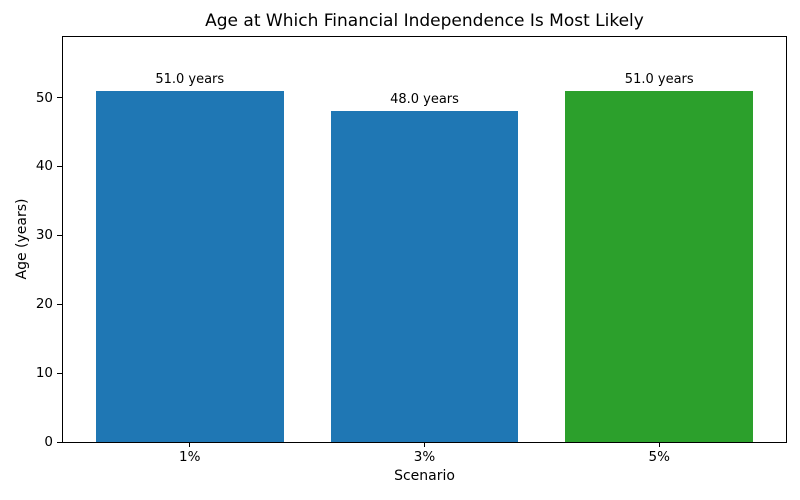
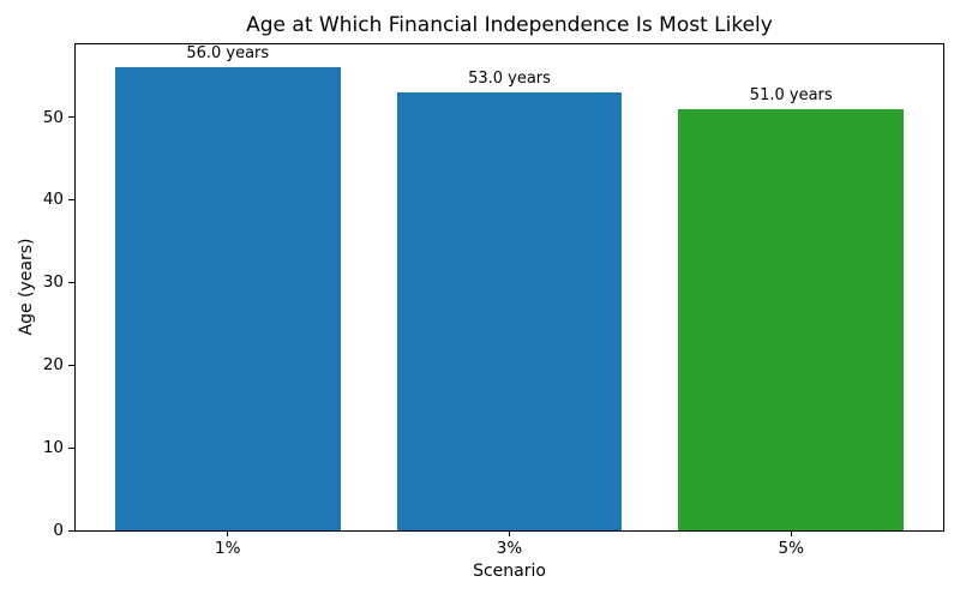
1%: 51.0 -> 56.0
3%: 48.0 -> 53.0
